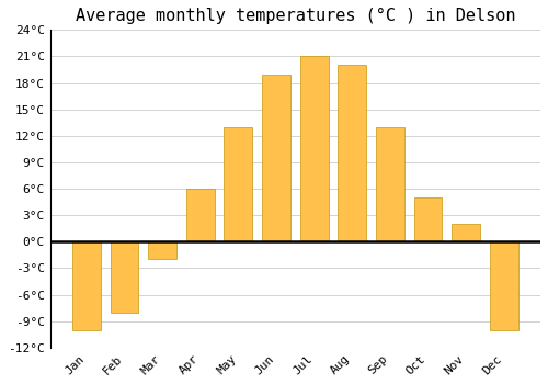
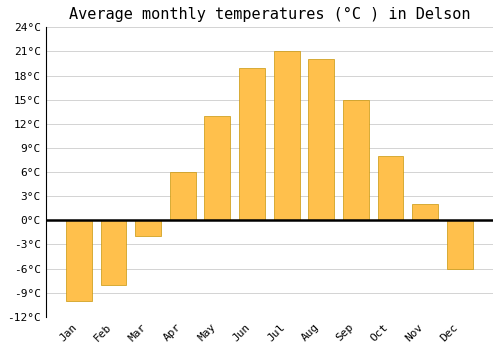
Sep: 13°C -> 15°C
Oct: 5°C -> 8°C
Dec: -10°C -> -6°C
